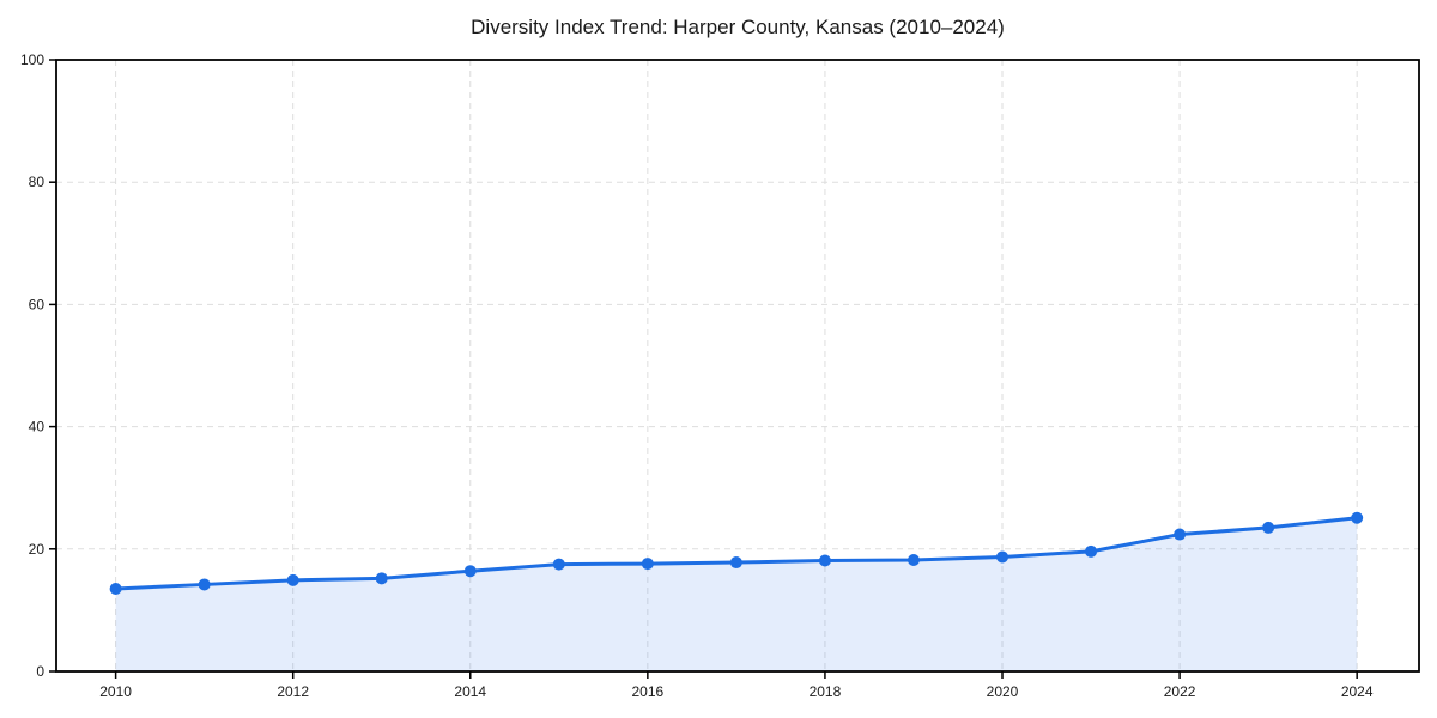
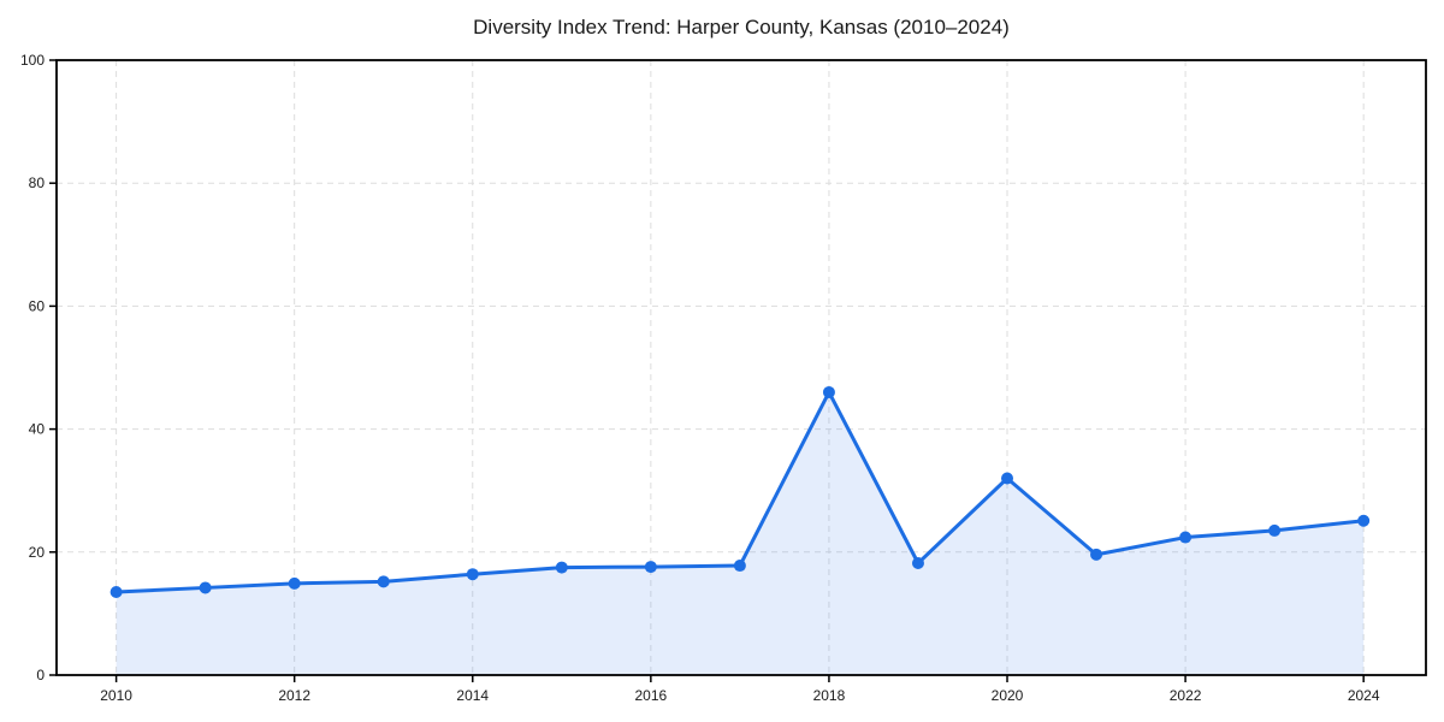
2018: 18 -> 46
2020: 19 -> 32
